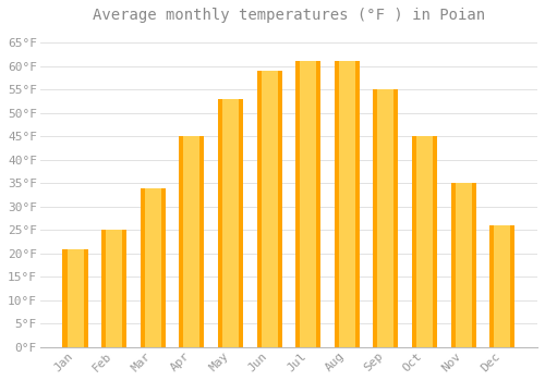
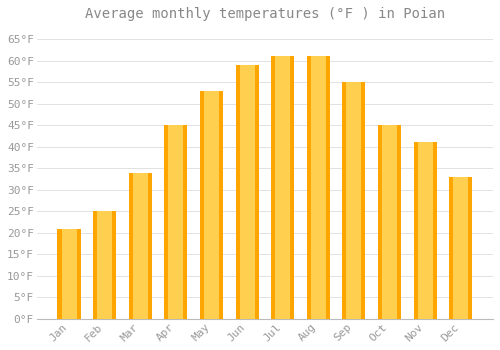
Nov: 35°F -> 41°F
Dec: 26°F -> 33°F
